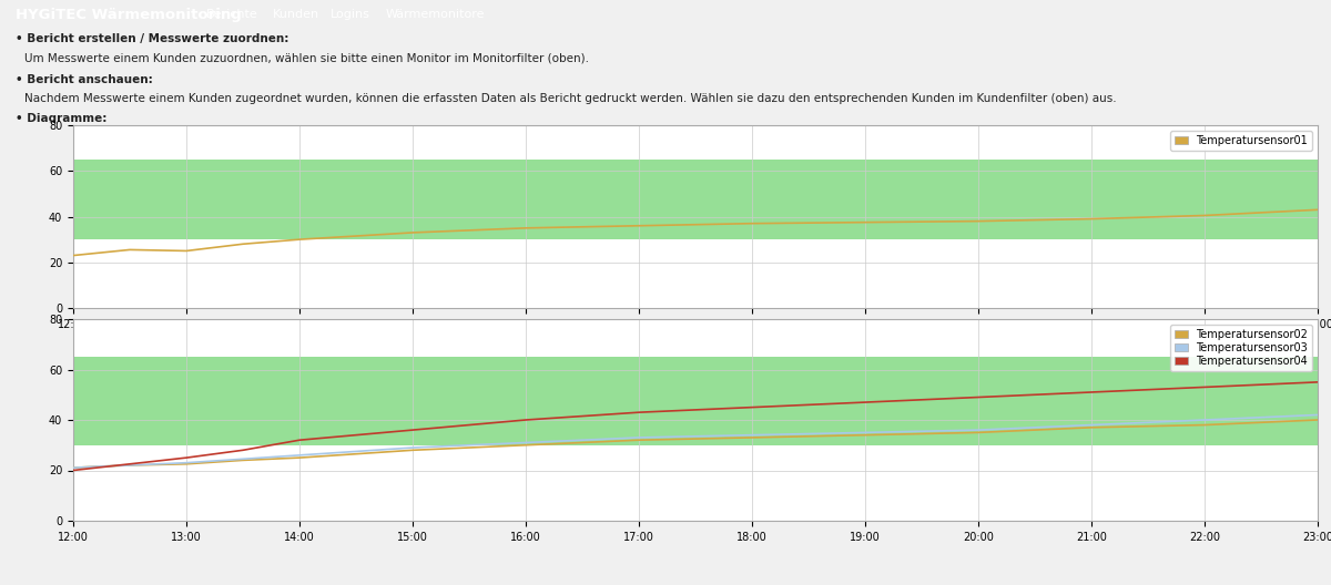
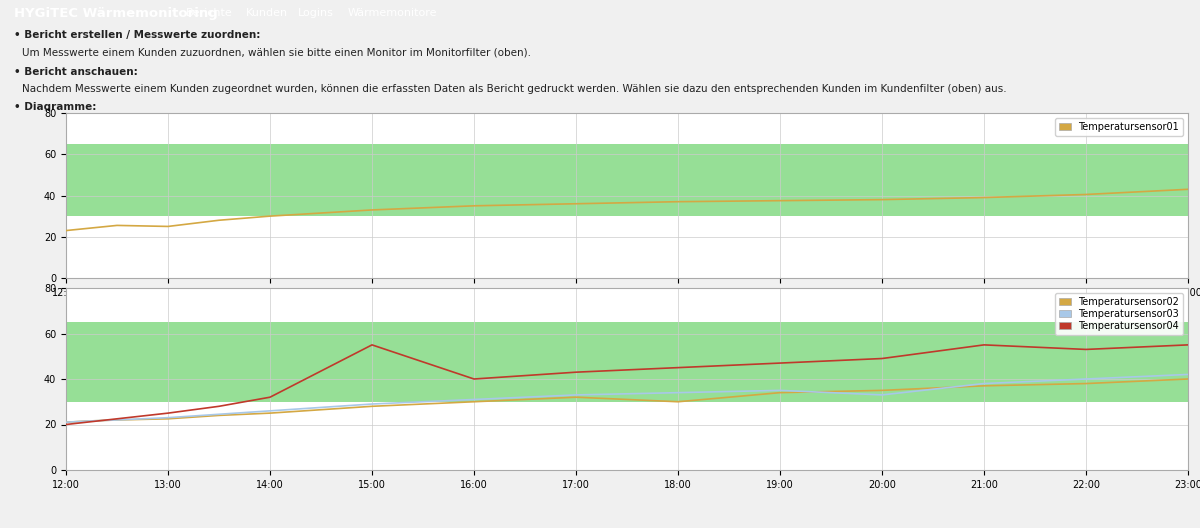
Temperatursensor04/15:00: 36.0 -> 55.0
Temperatursensor02/18:00: 33.0 -> 30.0
Temperatursensor03/20:00: 36.0 -> 33.0
Temperatursensor04/21:00: 51.0 -> 55.0
